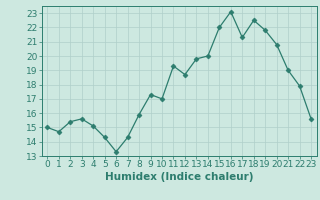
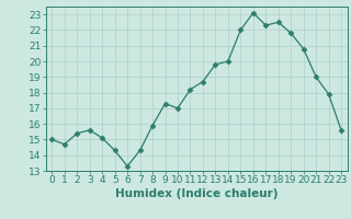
11: 19.3 -> 18.2
17: 21.3 -> 22.3
